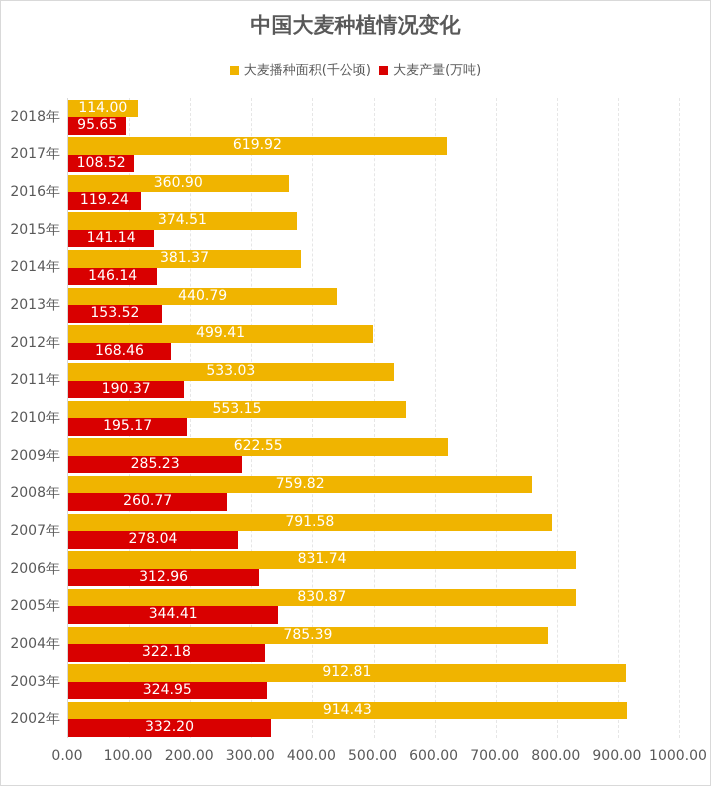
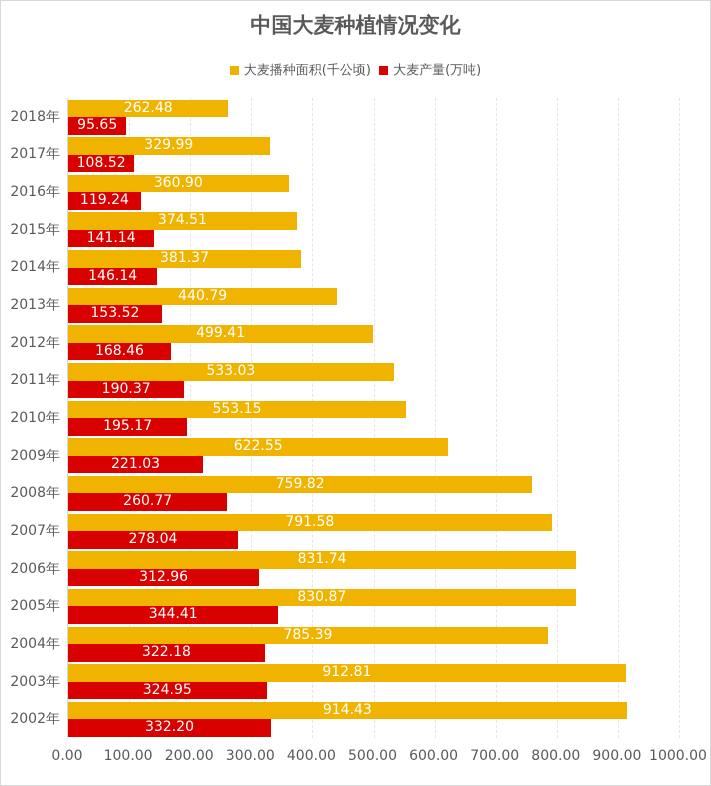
大麦播种面积(千公顷)/2018年: 114.00 -> 262.48
大麦播种面积(千公顷)/2017年: 619.92 -> 329.99
大麦产量(万吨)/2009年: 285.23 -> 221.03
